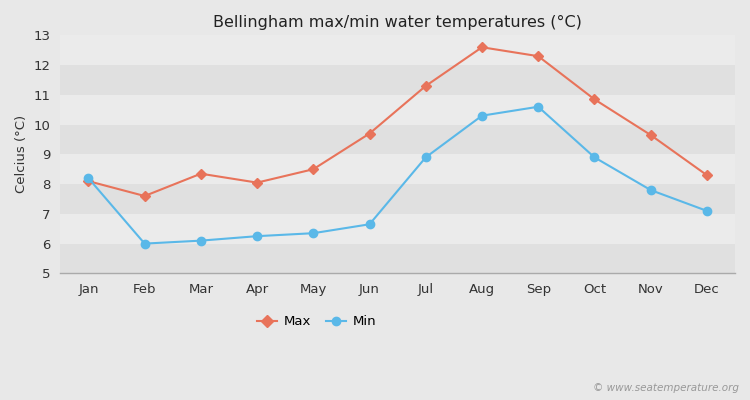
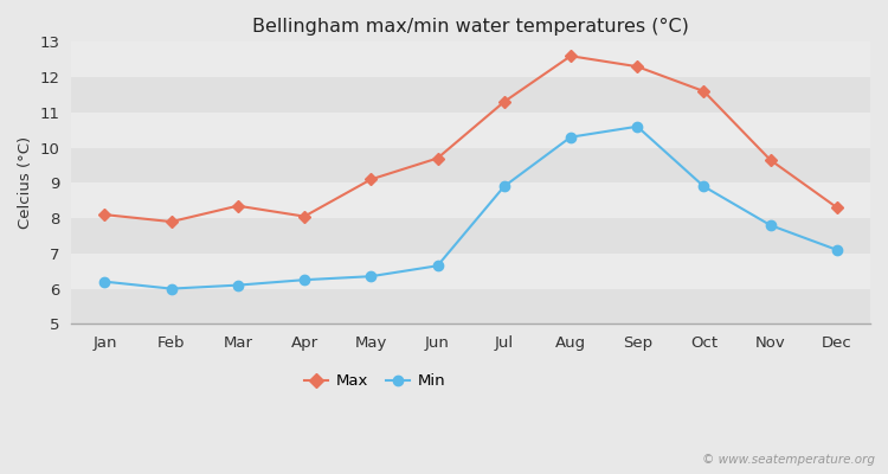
Min/Jan: 8.20 -> 6.20
Max/Feb: 7.60 -> 7.90
Max/May: 8.50 -> 9.10
Max/Oct: 10.85 -> 11.60
